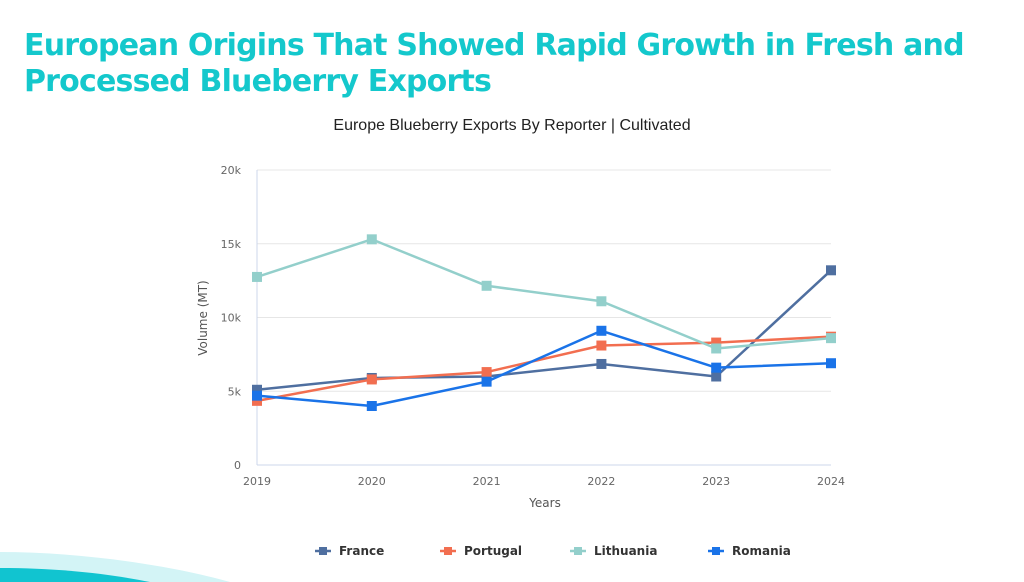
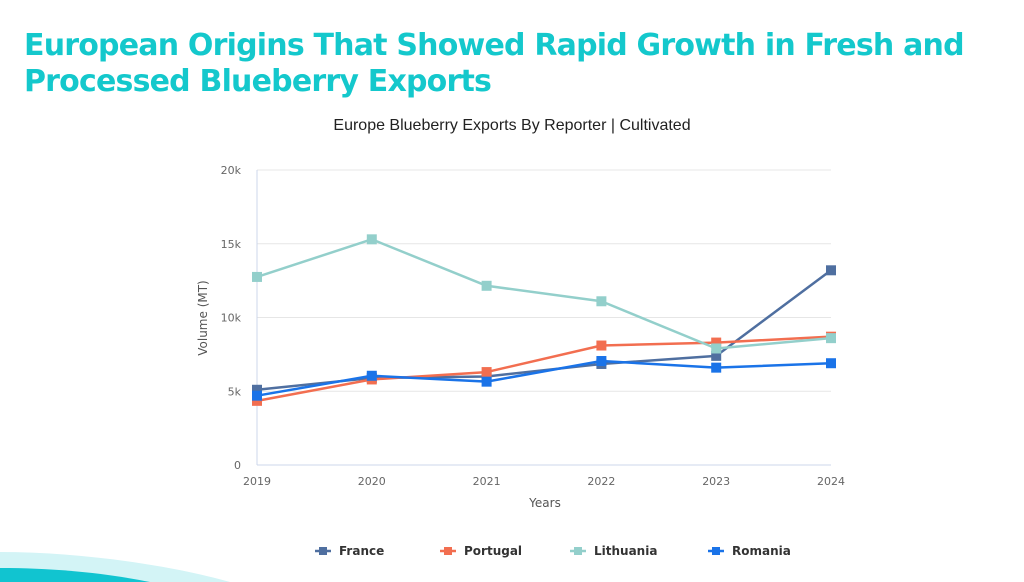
Romania/2020: 4.0k -> 6.0k
Romania/2022: 9.1k -> 7.0k
France/2023: 6.0k -> 7.4k
